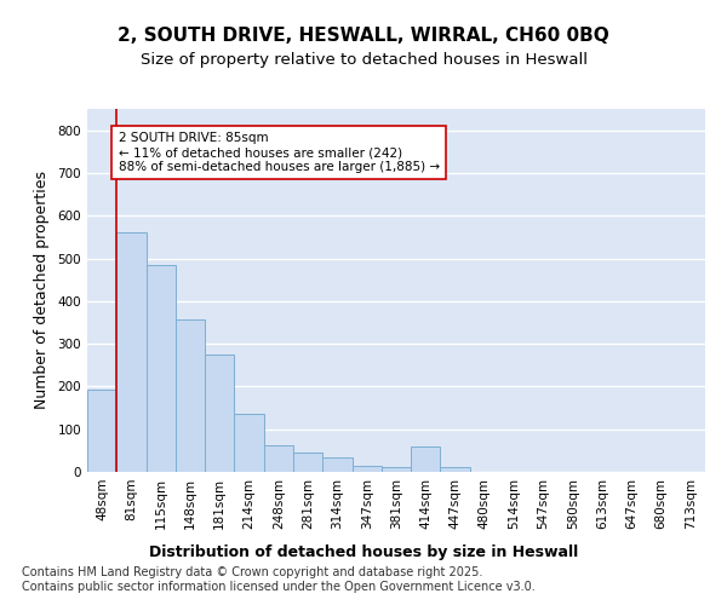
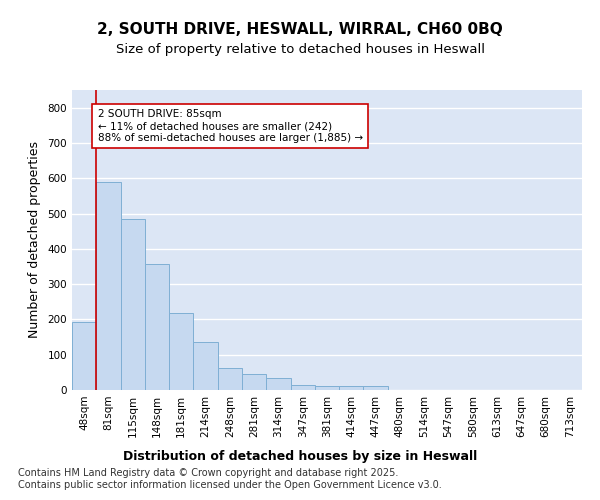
81sqm: 560 -> 590
181sqm: 275 -> 218
414sqm: 60 -> 10
